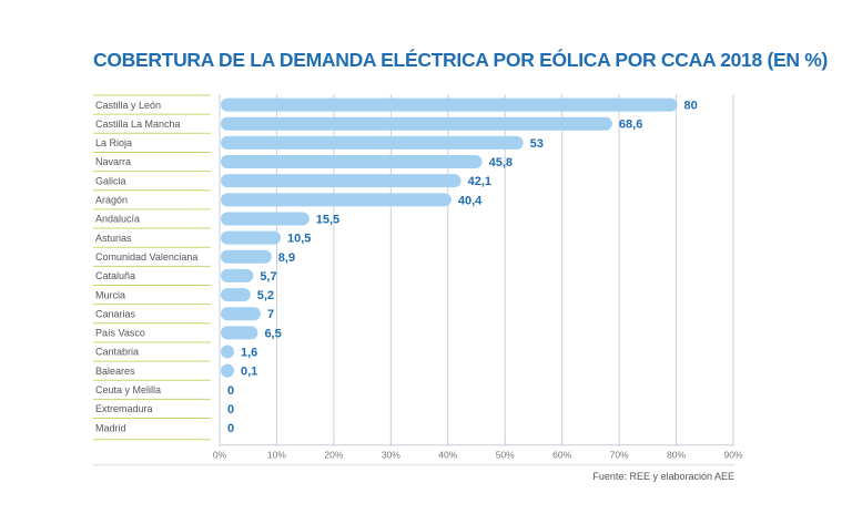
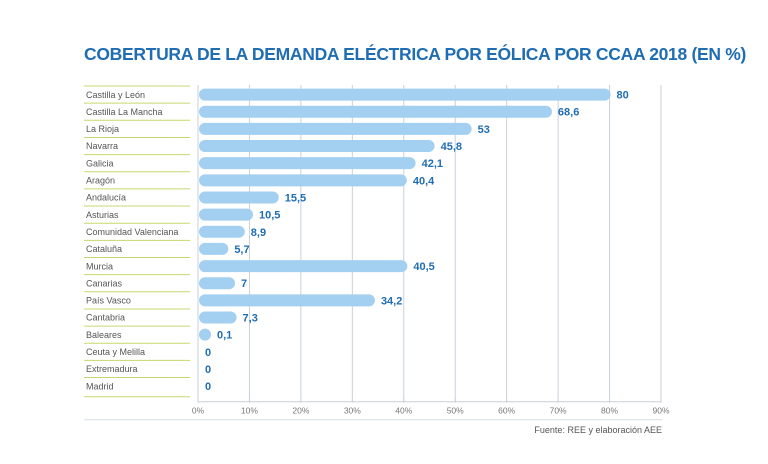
Murcia: 5,2 -> 40,5
País Vasco: 6,5 -> 34,2
Cantabria: 1,6 -> 7,3
